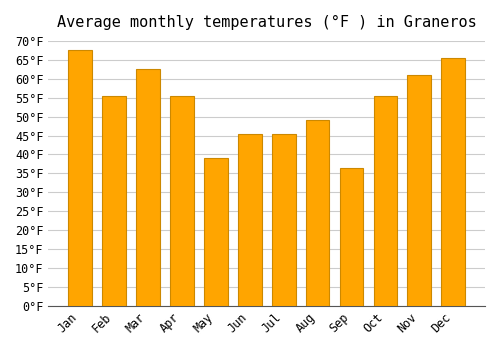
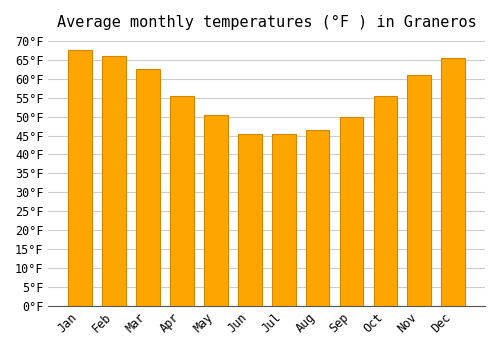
Feb: 55.5°F -> 66.0°F
May: 39.0°F -> 50.5°F
Aug: 49.0°F -> 46.5°F
Sep: 36.5°F -> 50.0°F
